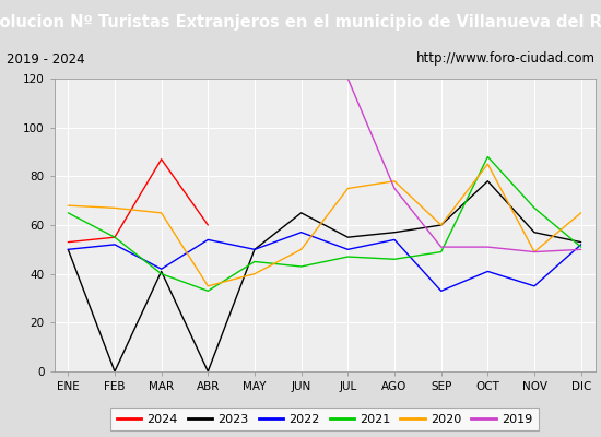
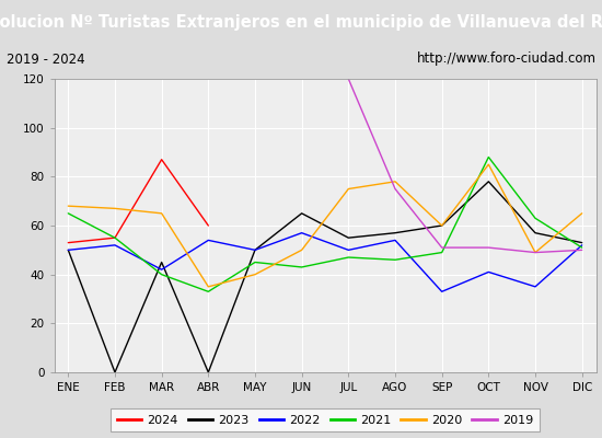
2023/MAR: 41 -> 45
2021/NOV: 67 -> 63
